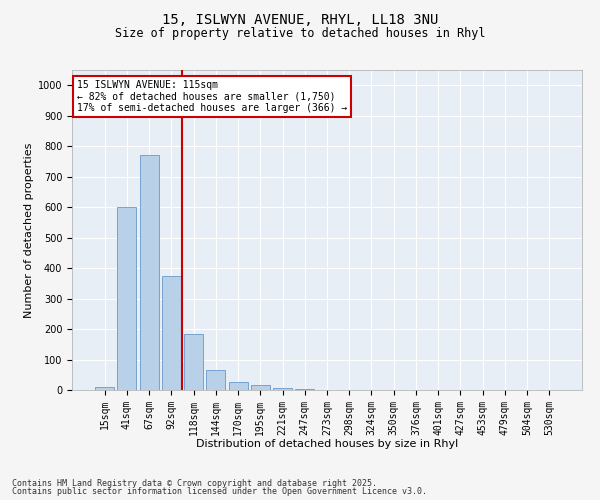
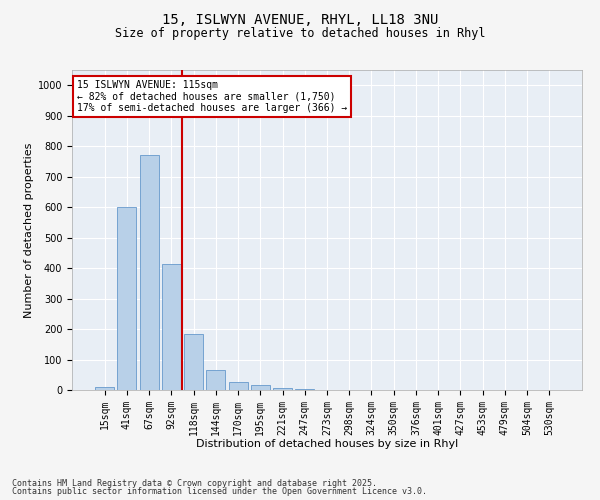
92sqm: 375 -> 415
